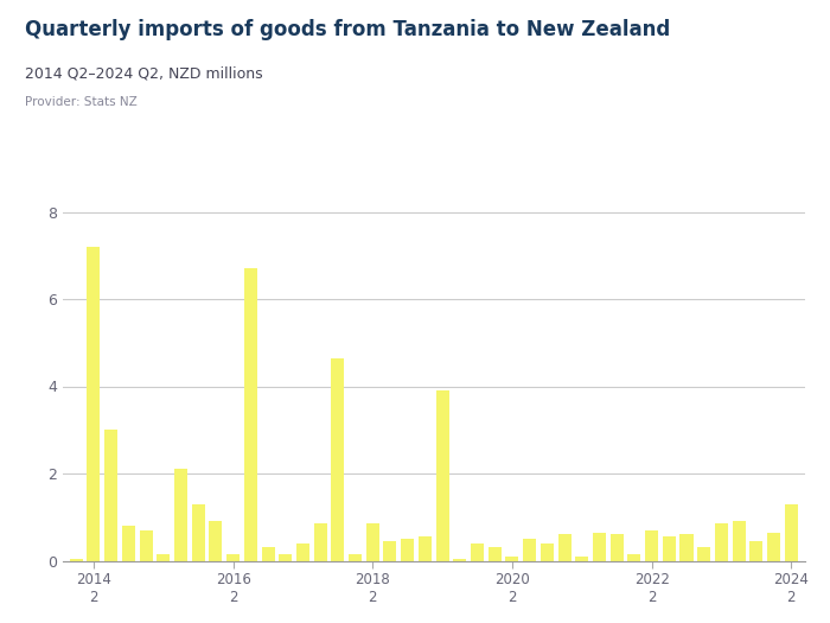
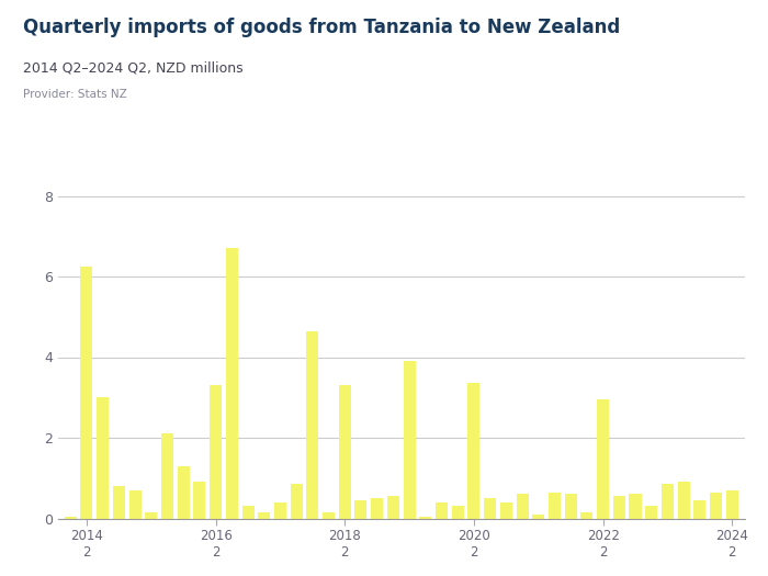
2014 2: 7.20 -> 6.25
2016 2: 0.15 -> 3.30
2018 2: 0.85 -> 3.30
2020 2: 0.10 -> 3.35
2022 2: 0.70 -> 2.95
2024 2: 1.30 -> 0.70
